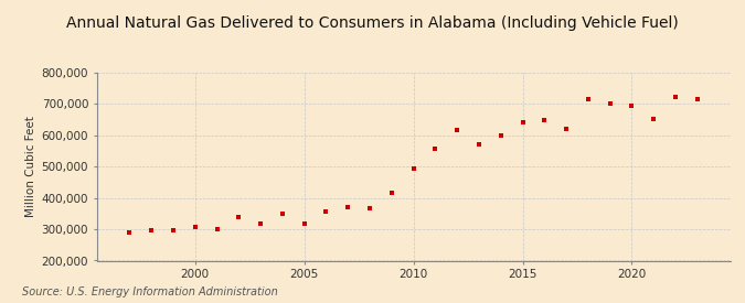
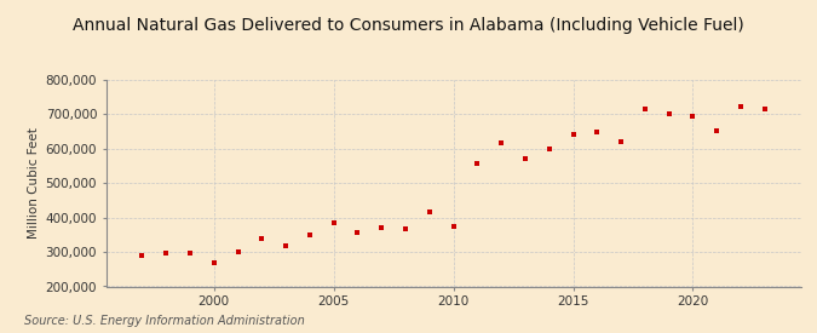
2000: 308,000 -> 270,000
2005: 318,000 -> 385,000
2010: 495,000 -> 375,000
